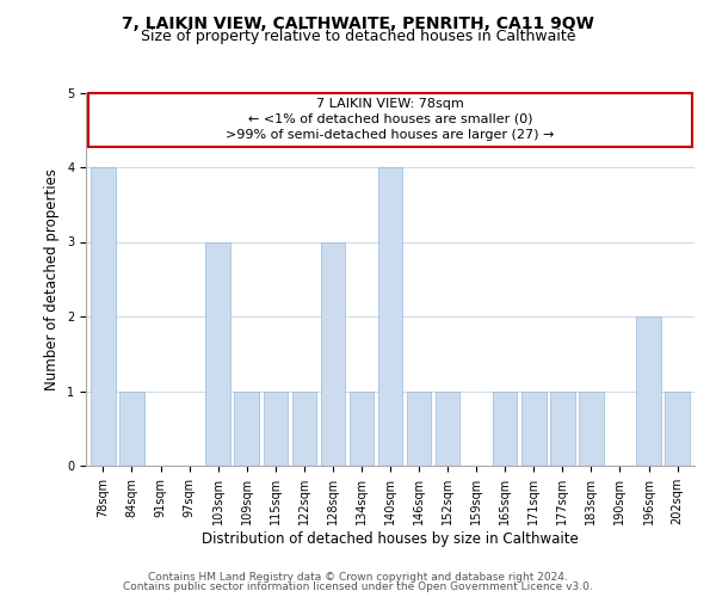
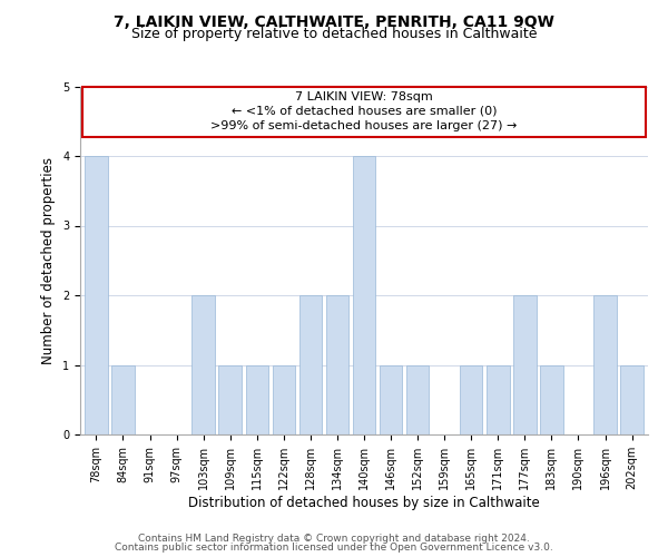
103sqm: 3 -> 2
128sqm: 3 -> 2
134sqm: 1 -> 2
177sqm: 1 -> 2
